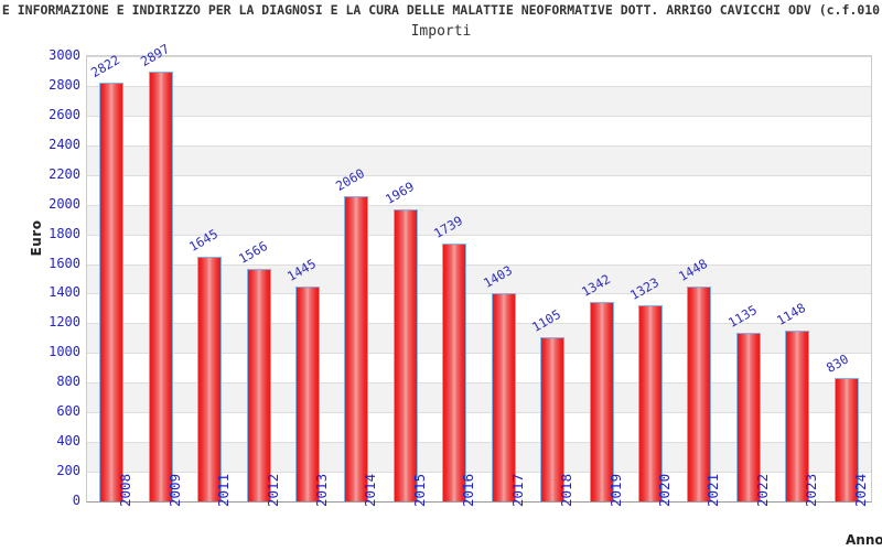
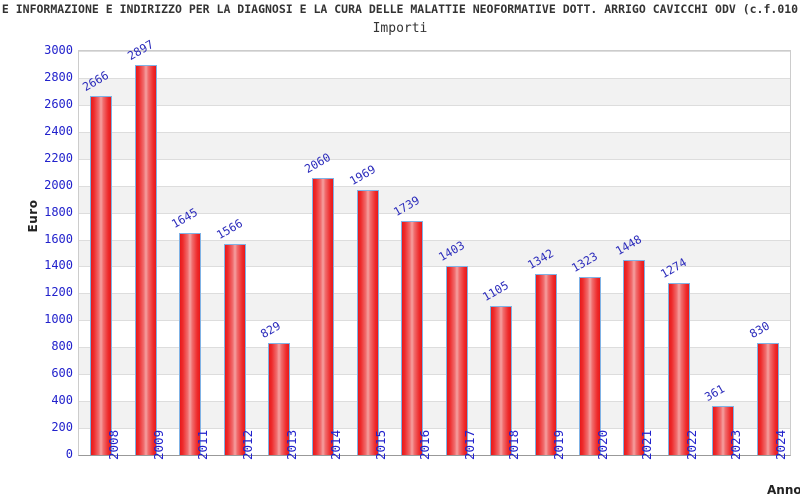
2008: 2822 -> 2666
2013: 1445 -> 829
2022: 1135 -> 1274
2023: 1148 -> 361
